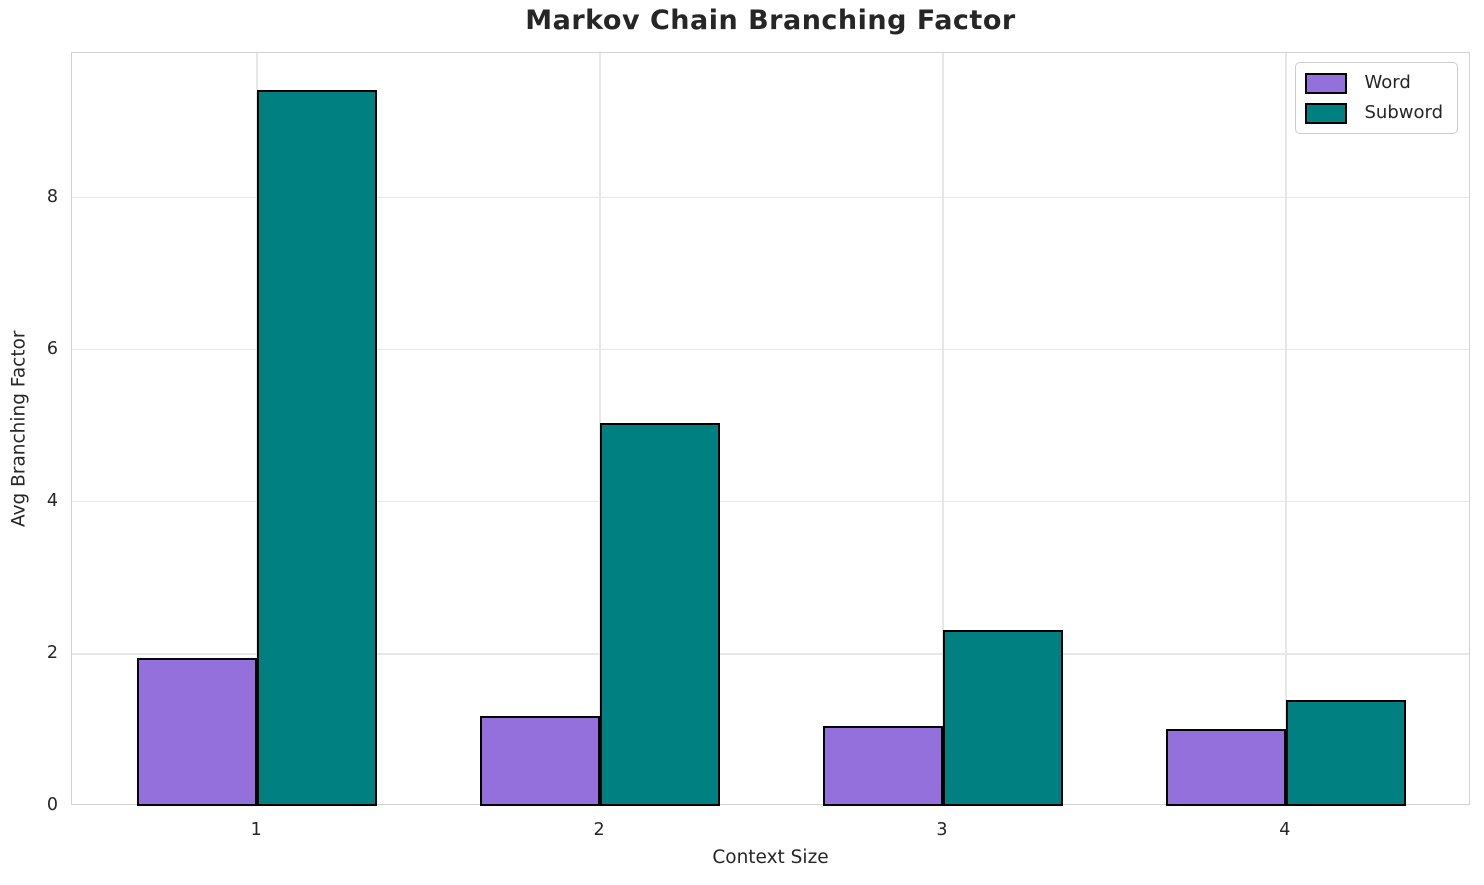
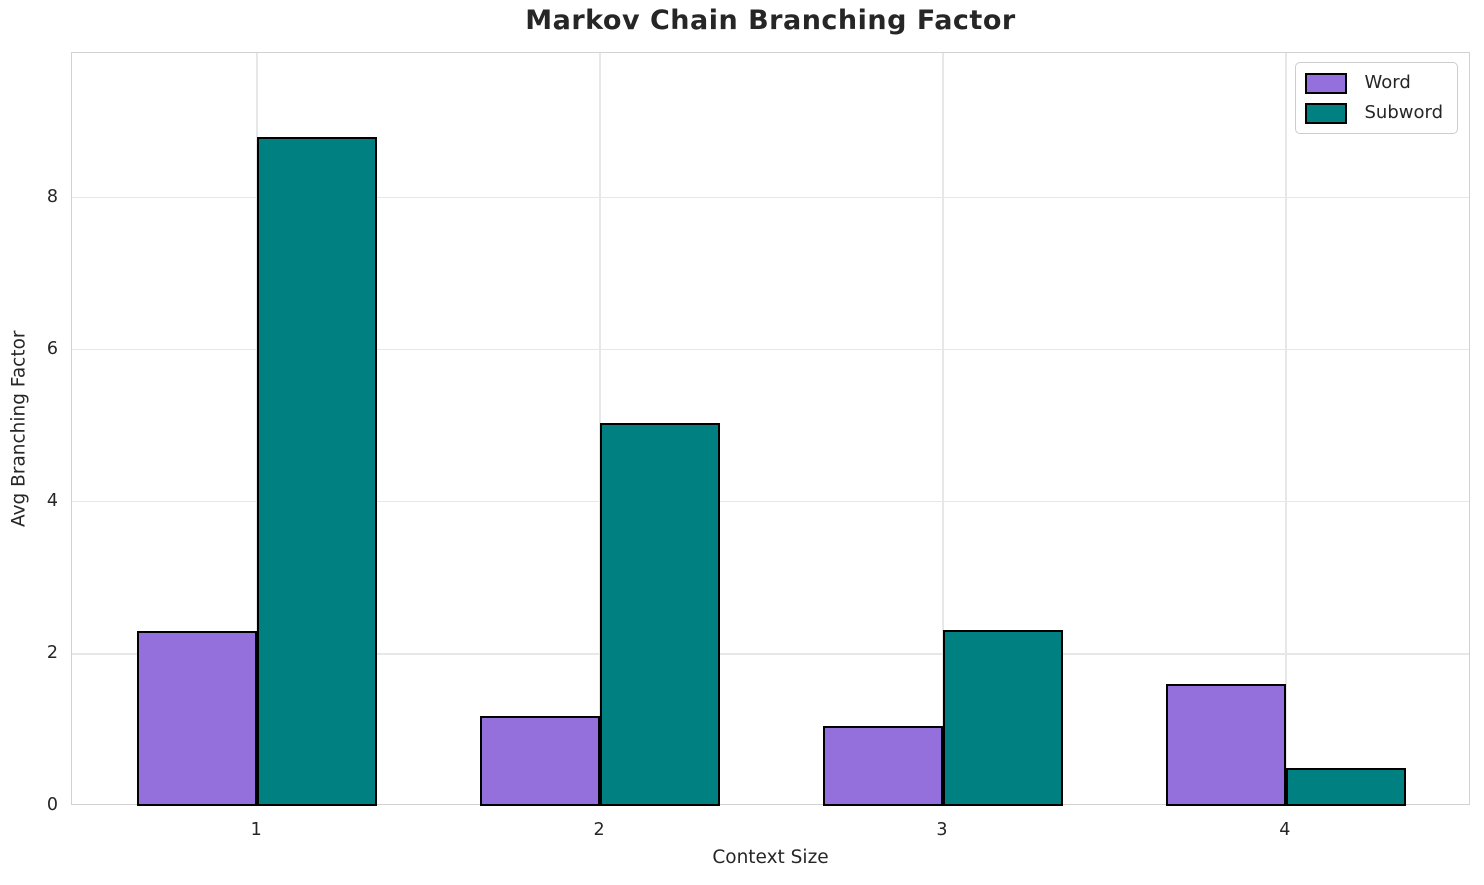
Word/1: 1.9 -> 2.3
Subword/1: 9.4 -> 8.8
Word/4: 1.0 -> 1.6
Subword/4: 1.4 -> 0.5
